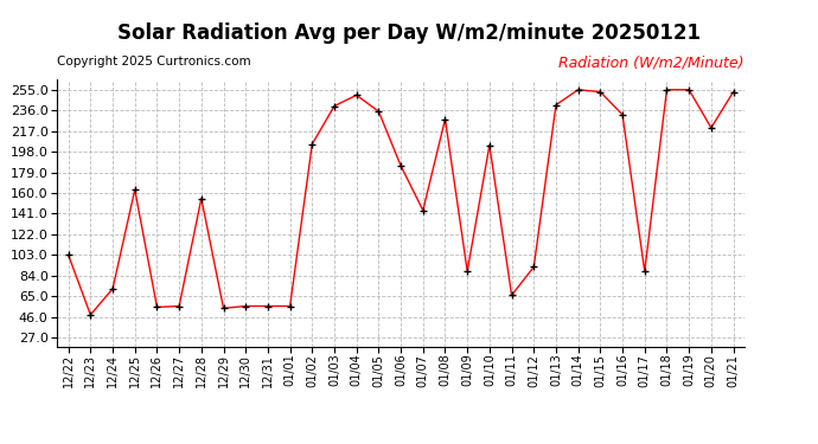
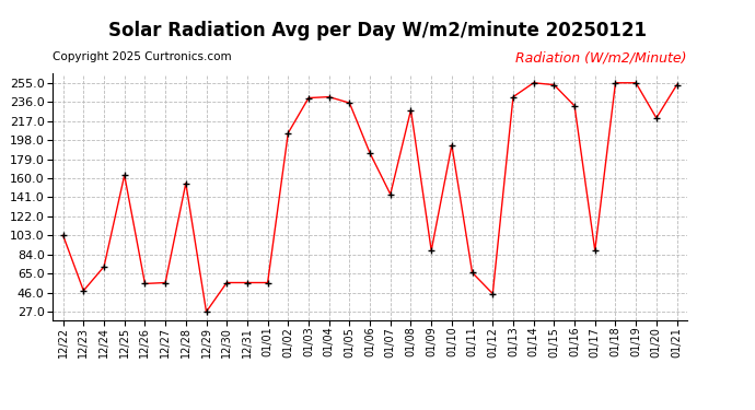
12/29: 54 -> 27
01/04: 250 -> 241
01/10: 204 -> 193
01/12: 92 -> 45
